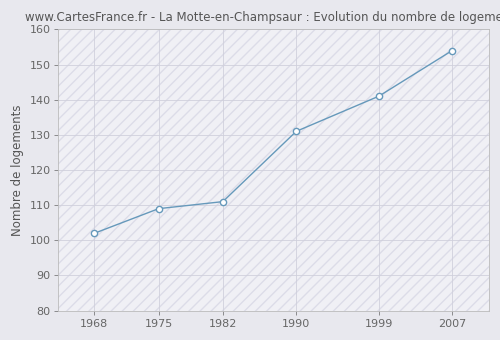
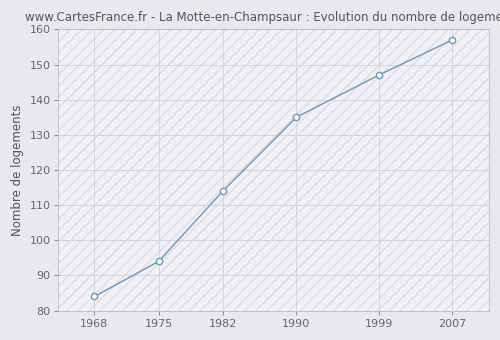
1968: 102 -> 84
1975: 109 -> 94
1982: 111 -> 114
1990: 131 -> 135
1999: 141 -> 147
2007: 154 -> 157
